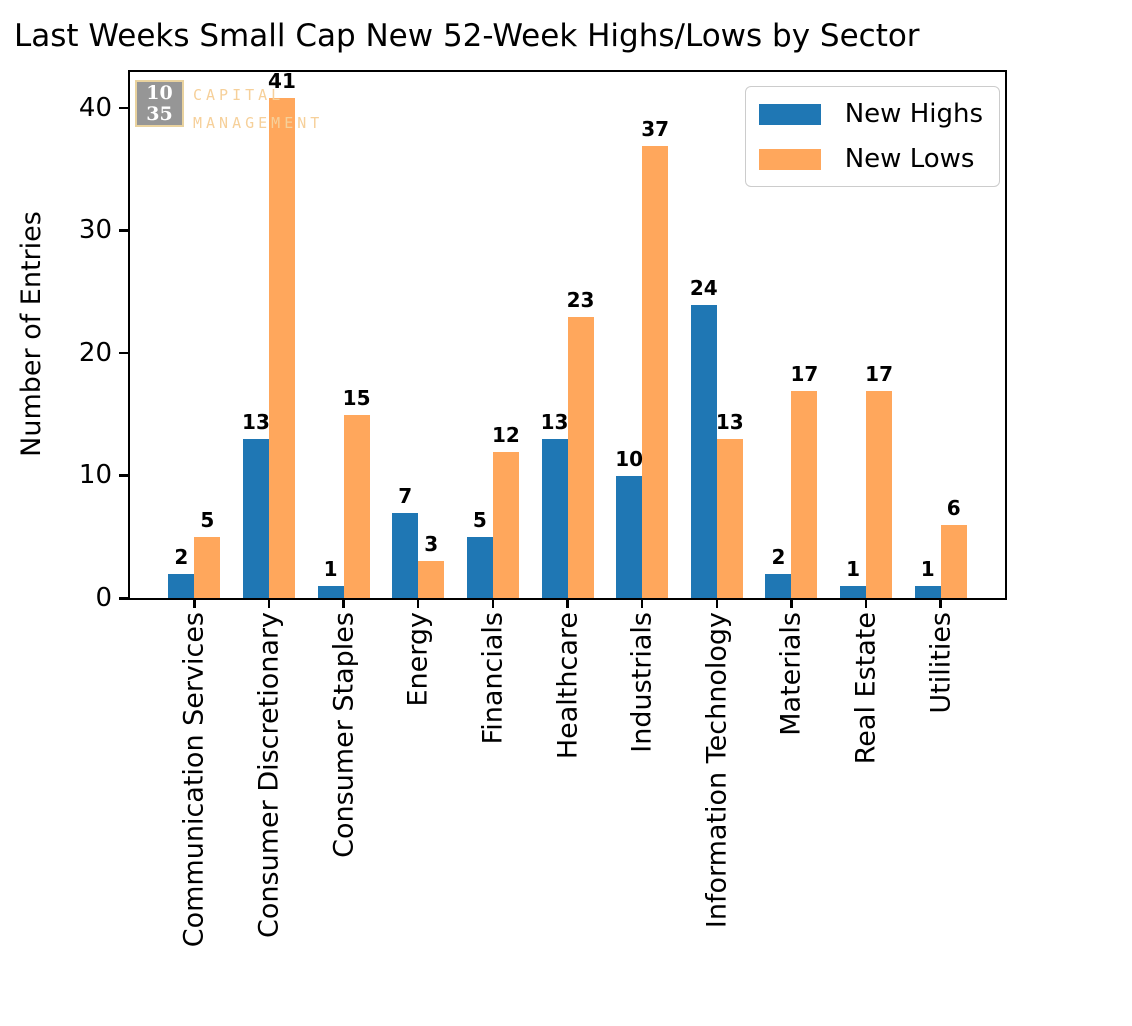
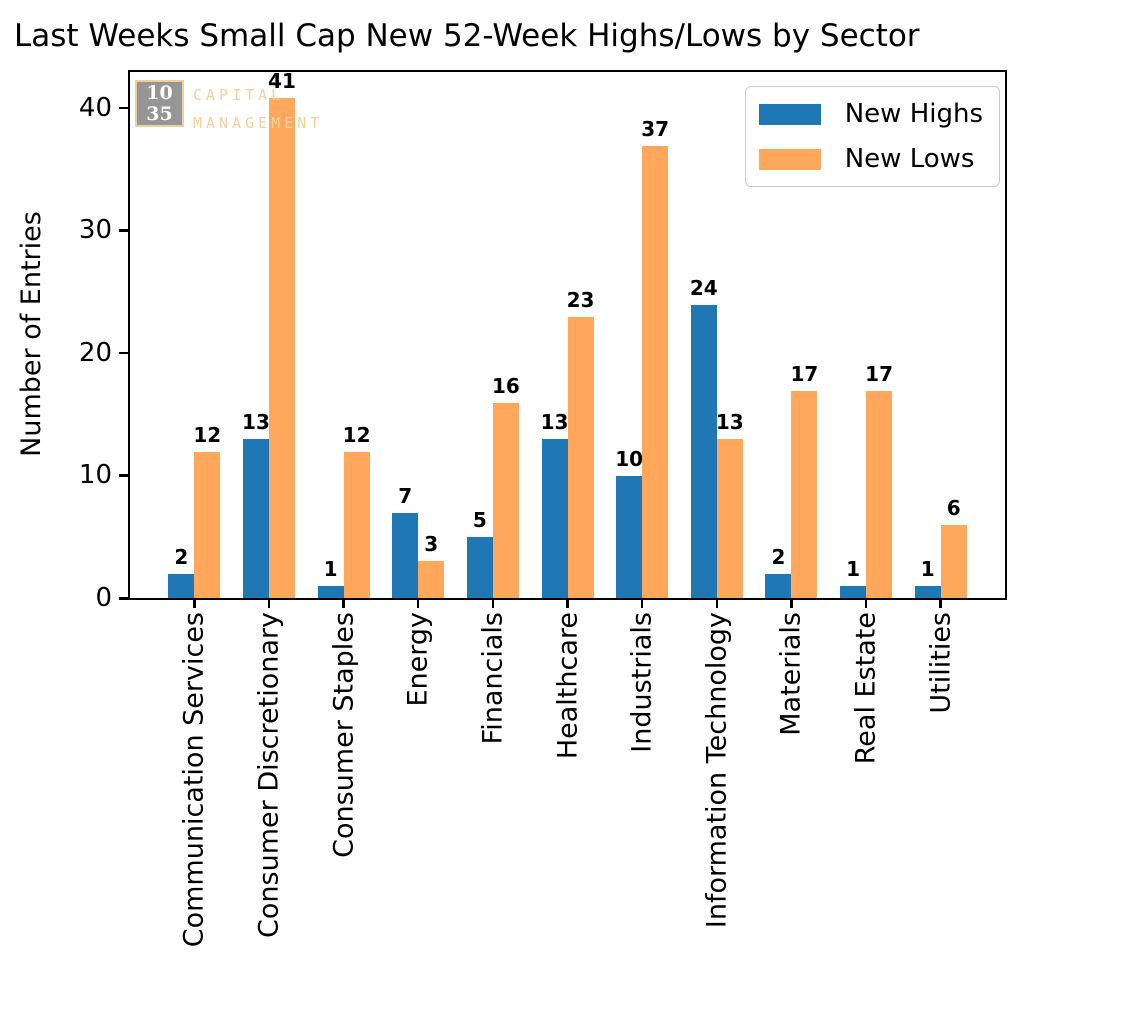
New Lows/Communication Services: 5 -> 12
New Lows/Consumer Staples: 15 -> 12
New Lows/Financials: 12 -> 16
